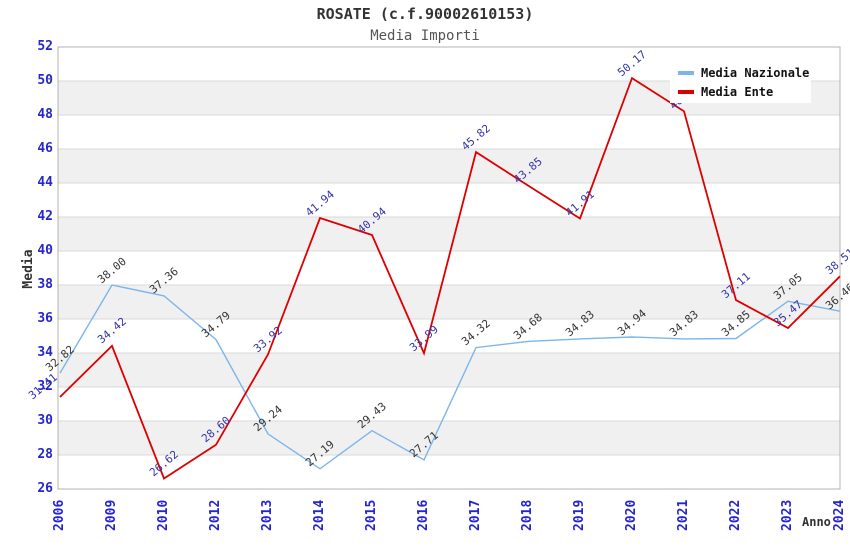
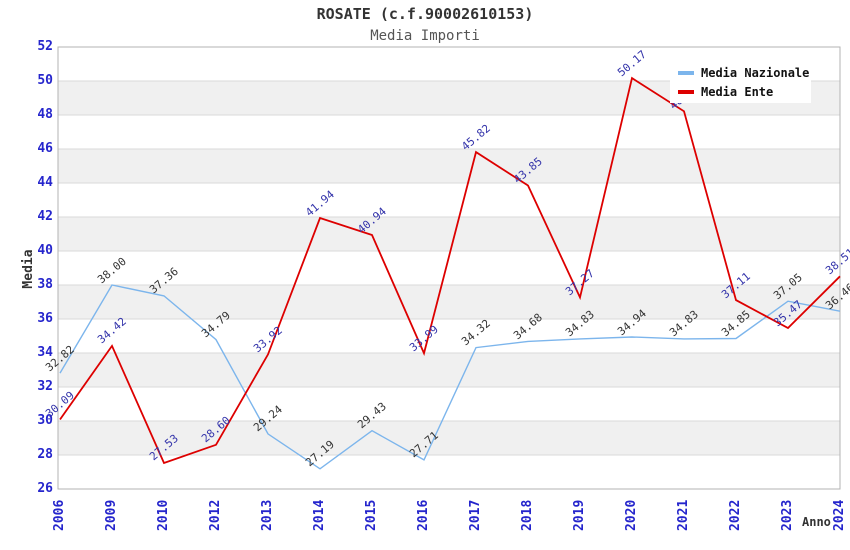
Media Ente/2006: 31.41 -> 30.09
Media Ente/2010: 26.62 -> 27.53
Media Ente/2019: 41.91 -> 37.27
